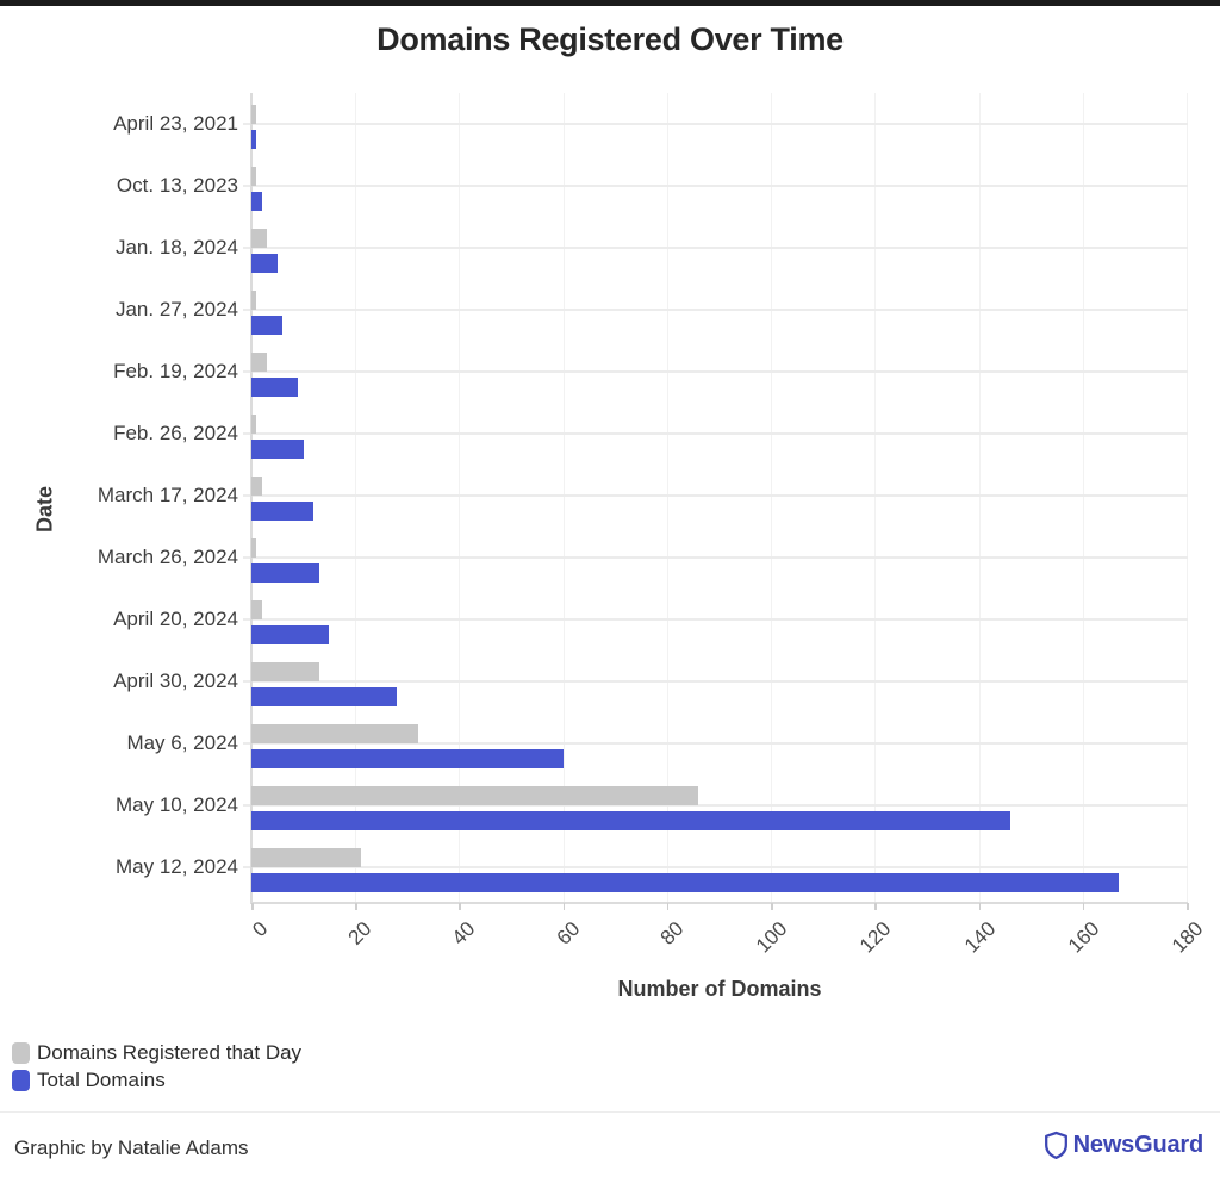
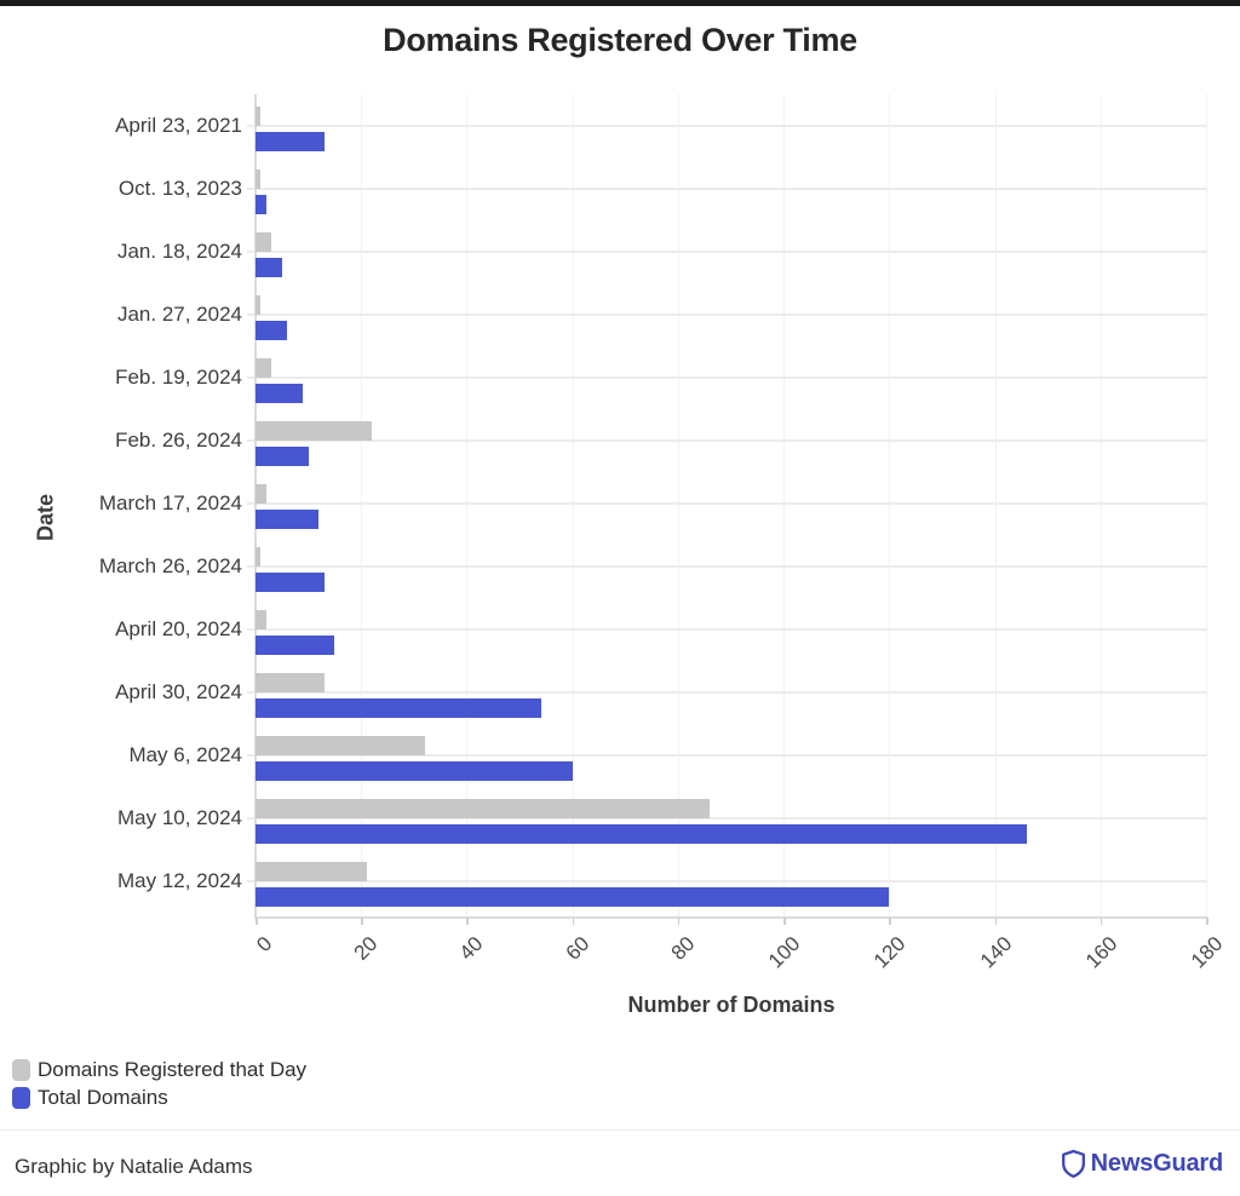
Total Domains/April 23, 2021: 1 -> 13
Domains Registered that Day/Feb. 26, 2024: 1 -> 22
Total Domains/April 30, 2024: 28 -> 54
Total Domains/May 12, 2024: 167 -> 120
